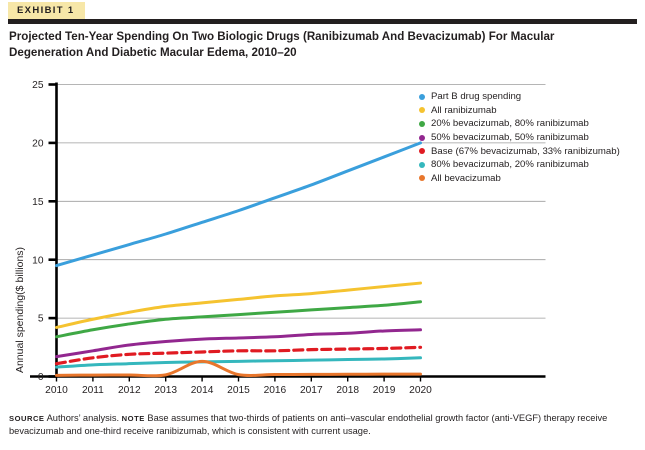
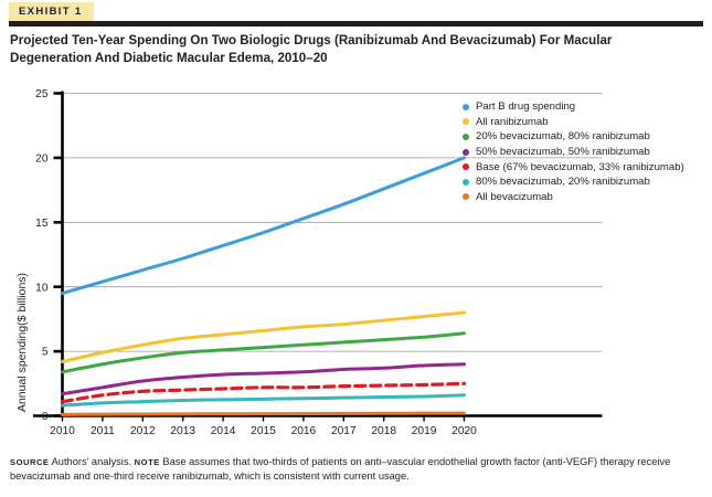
All bevacizumab/2014: 1.3 -> 0.1
